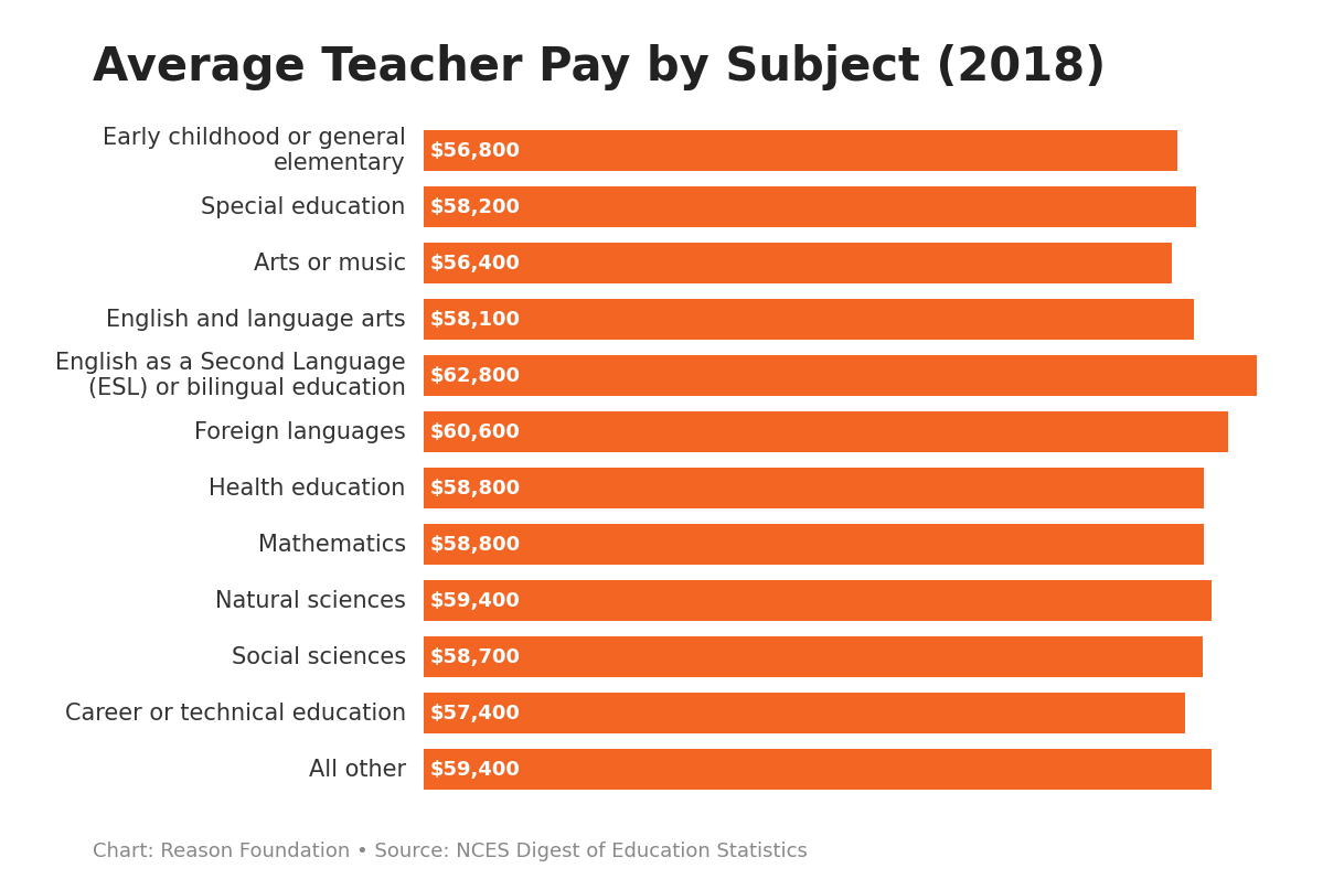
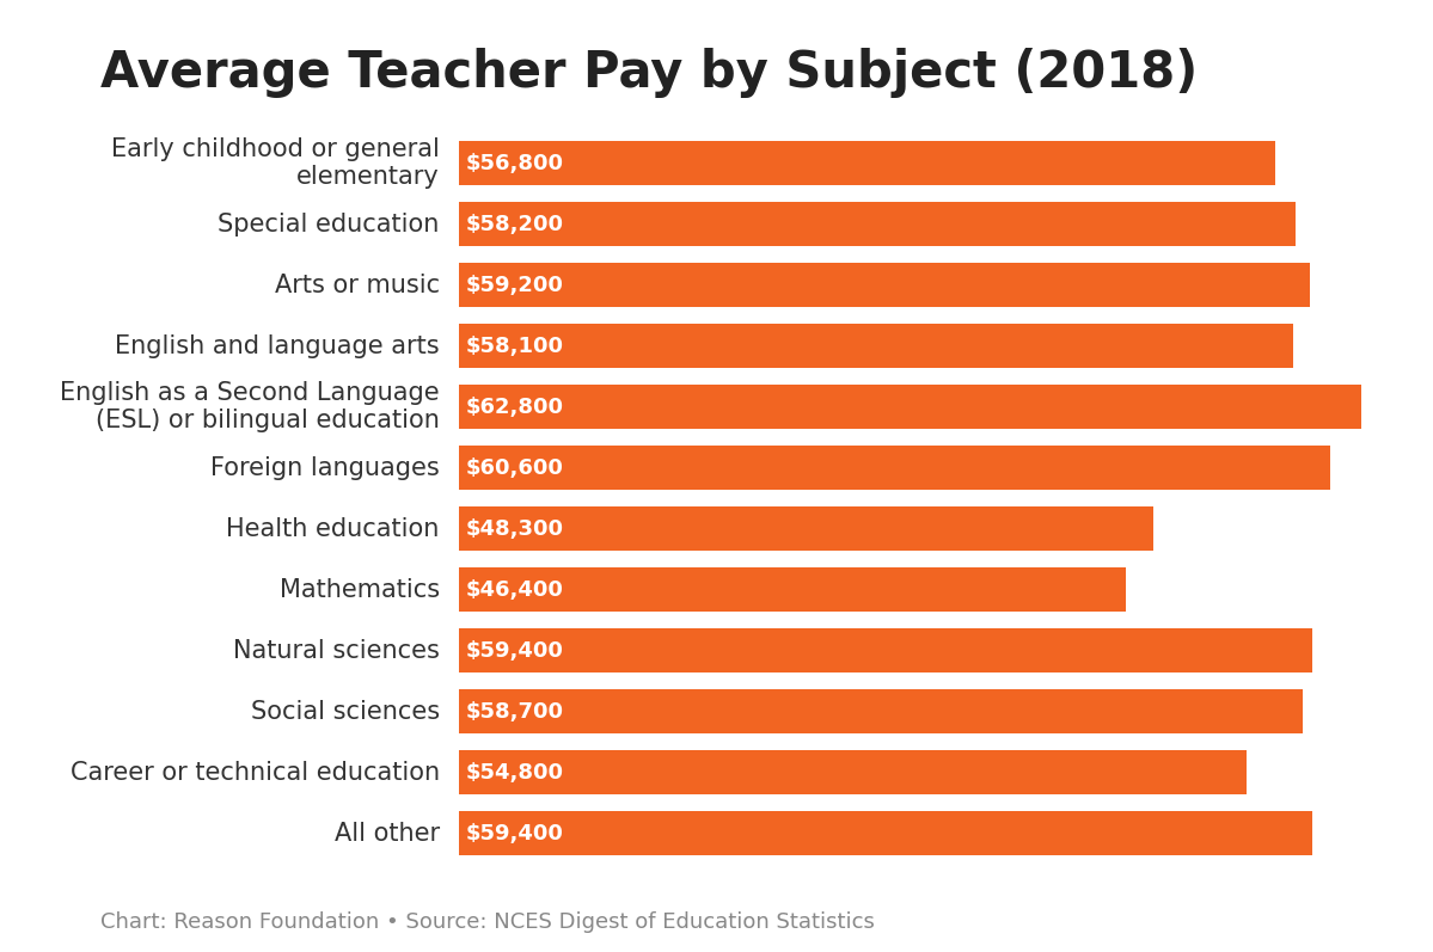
Arts or music: $56,400 -> $59,200
Health education: $58,800 -> $48,300
Mathematics: $58,800 -> $46,400
Career or technical education: $57,400 -> $54,800
